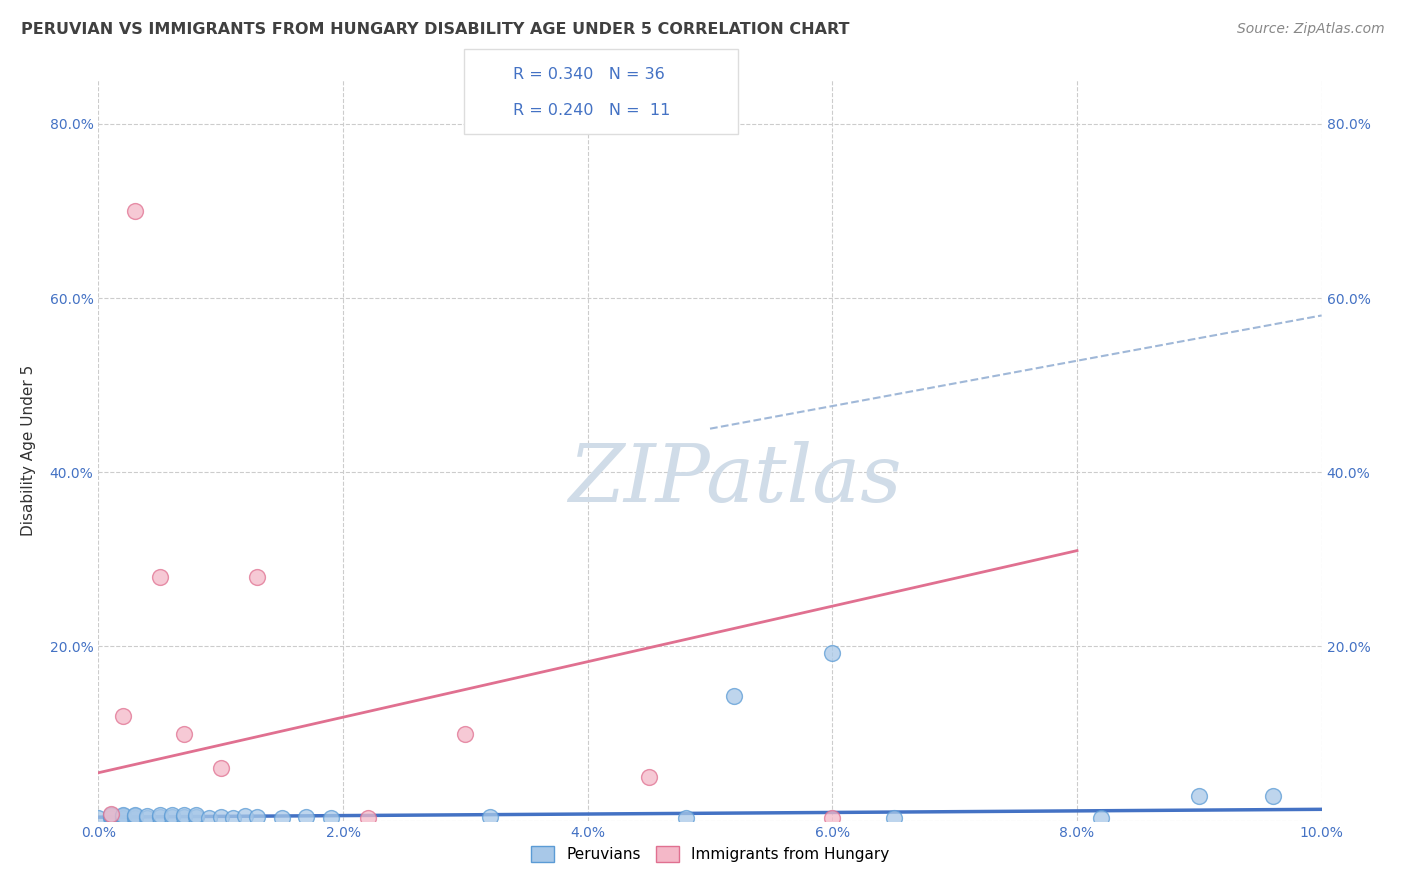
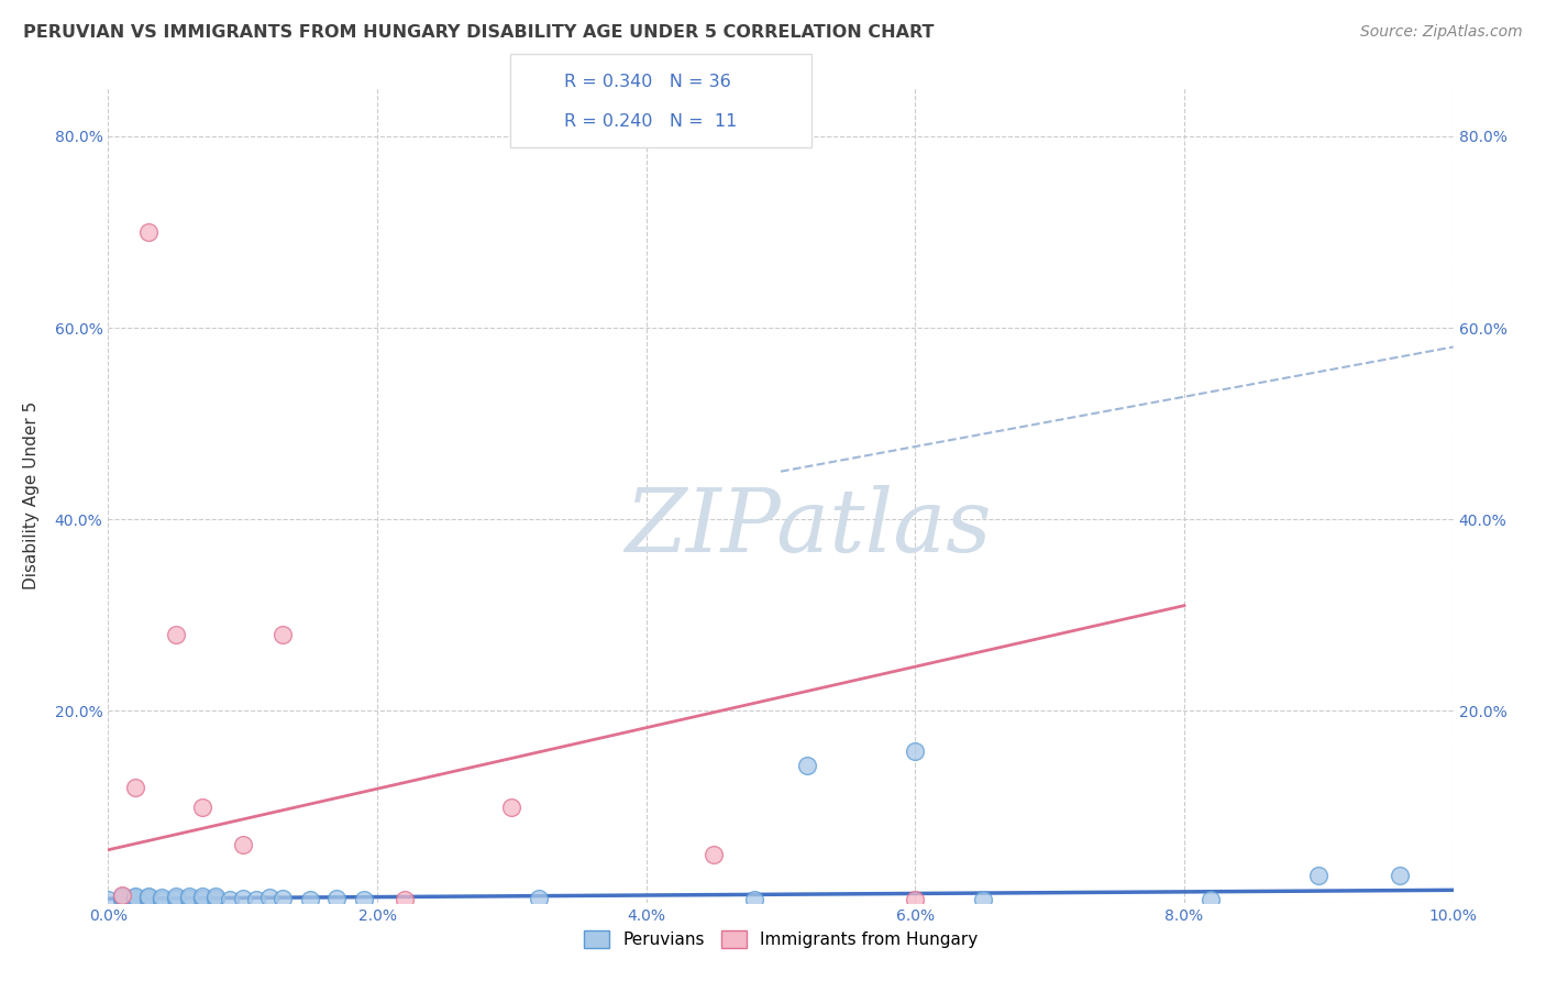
Peruvians/6.0%: 19.2% -> 15.8%
